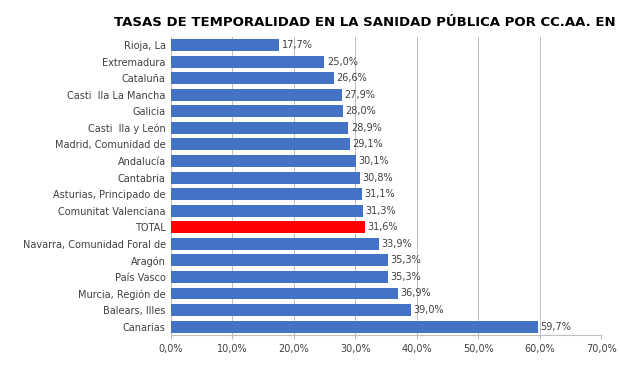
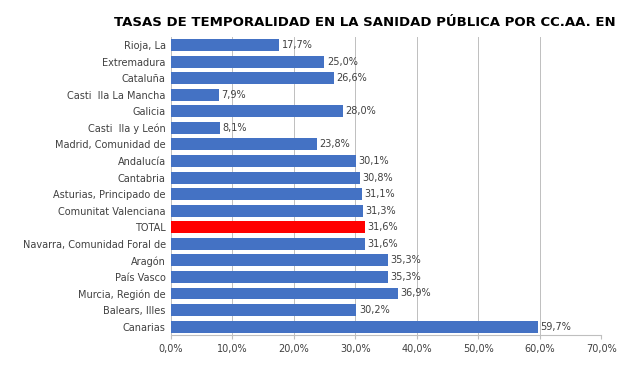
Casti lla La Mancha: 27,9% -> 7,9%
Casti lla y León: 28,9% -> 8,1%
Madrid, Comunidad de: 29,1% -> 23,8%
Navarra, Comunidad Foral de: 33,9% -> 31,6%
Balears, Illes: 39,0% -> 30,2%
